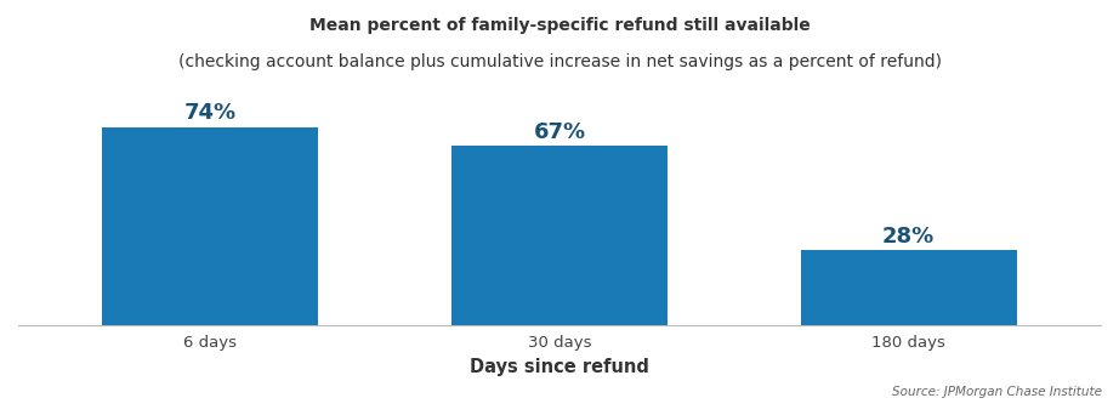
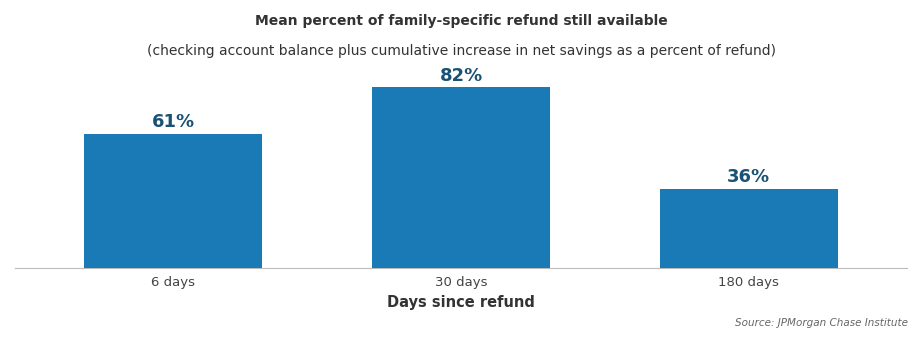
6 days: 74% -> 61%
30 days: 67% -> 82%
180 days: 28% -> 36%
